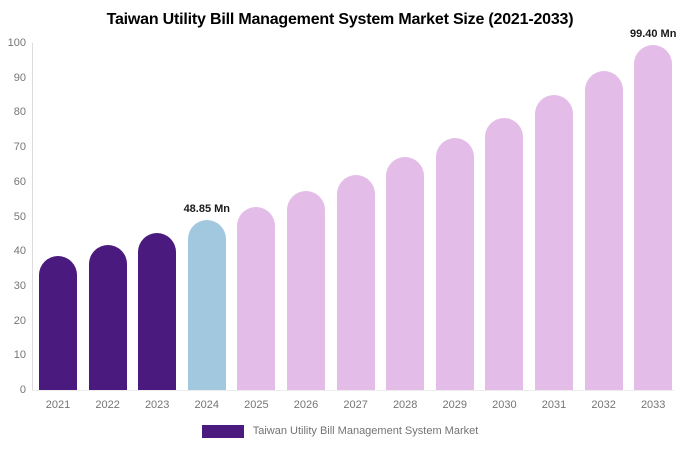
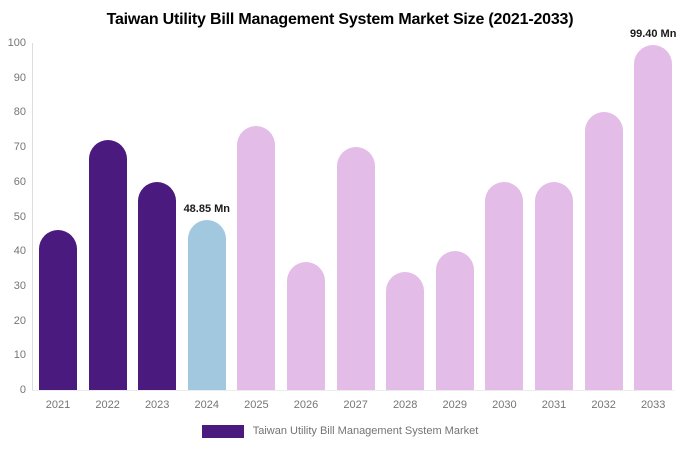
2021: 39 -> 46
2022: 42 -> 72
2023: 45 -> 60
2025: 53 -> 76
2026: 57 -> 37
2027: 62 -> 70
2028: 67 -> 34
2029: 73 -> 40
2030: 78 -> 60
2031: 85 -> 60
2032: 92 -> 80
